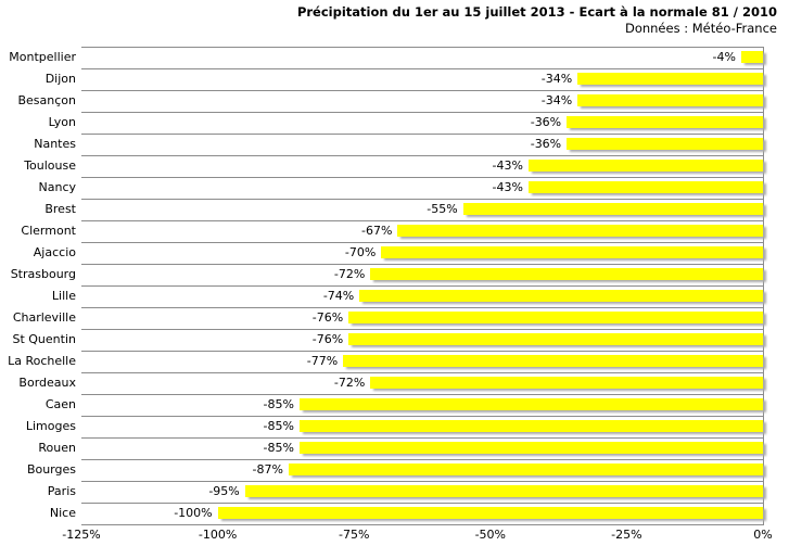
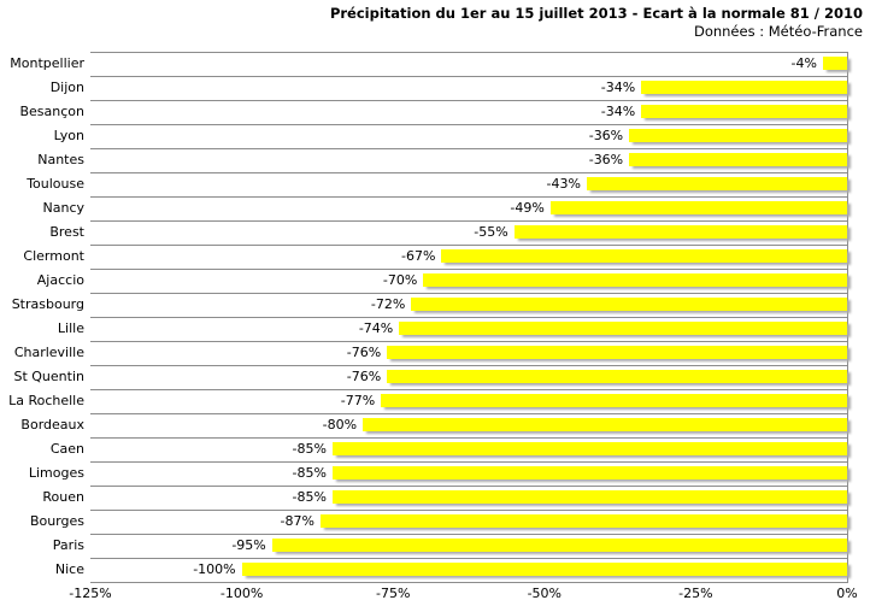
Nancy: -43% -> -49%
Bordeaux: -72% -> -80%
